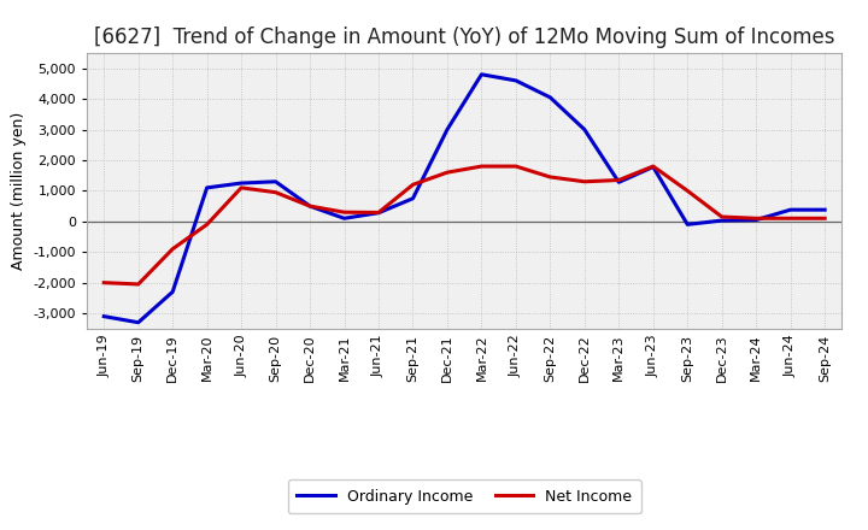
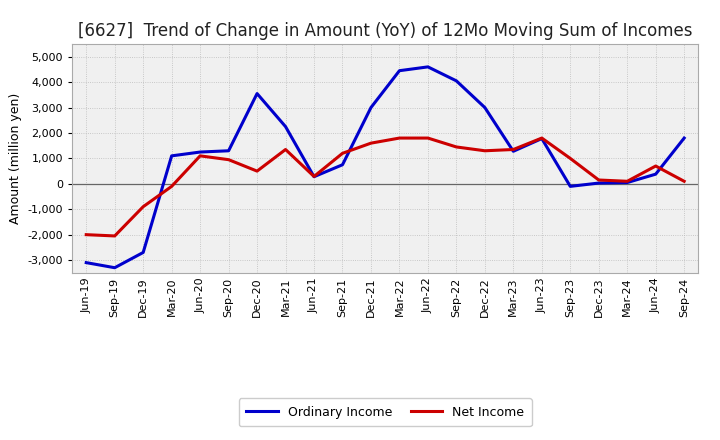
Ordinary Income/Dec-19: -2,300 -> -2,700
Ordinary Income/Dec-20: 500 -> 3,550
Ordinary Income/Mar-21: 100 -> 2,250
Net Income/Mar-21: 300 -> 1,350
Ordinary Income/Mar-22: 4,800 -> 4,450
Net Income/Jun-24: 100 -> 700
Ordinary Income/Sep-24: 380 -> 1,800
